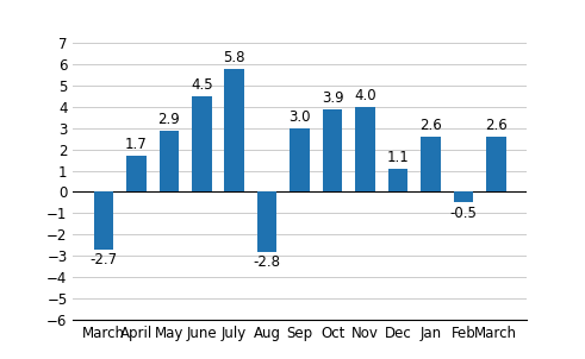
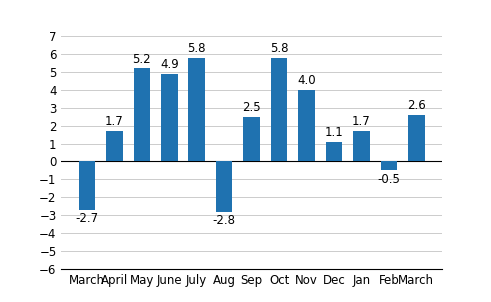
May: 2.9 -> 5.2
June: 4.5 -> 4.9
Sep: 3.0 -> 2.5
Oct: 3.9 -> 5.8
Jan: 2.6 -> 1.7
